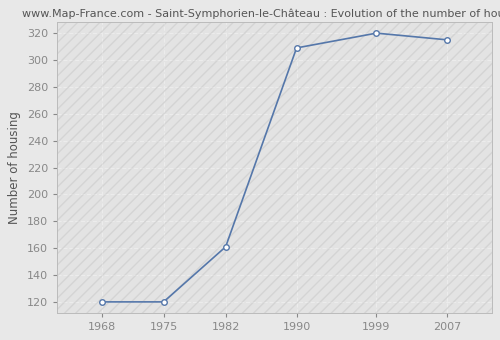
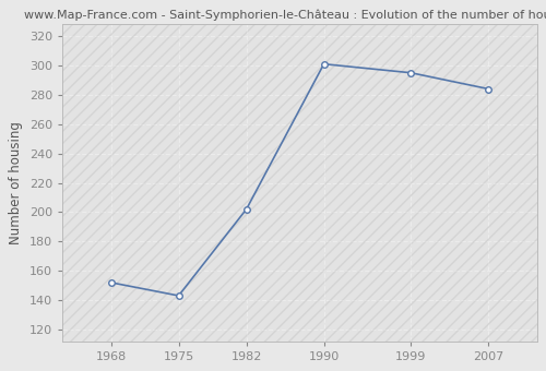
1968: 120 -> 152
1975: 120 -> 143
1982: 161 -> 202
1990: 309 -> 301
1999: 320 -> 295
2007: 315 -> 284
